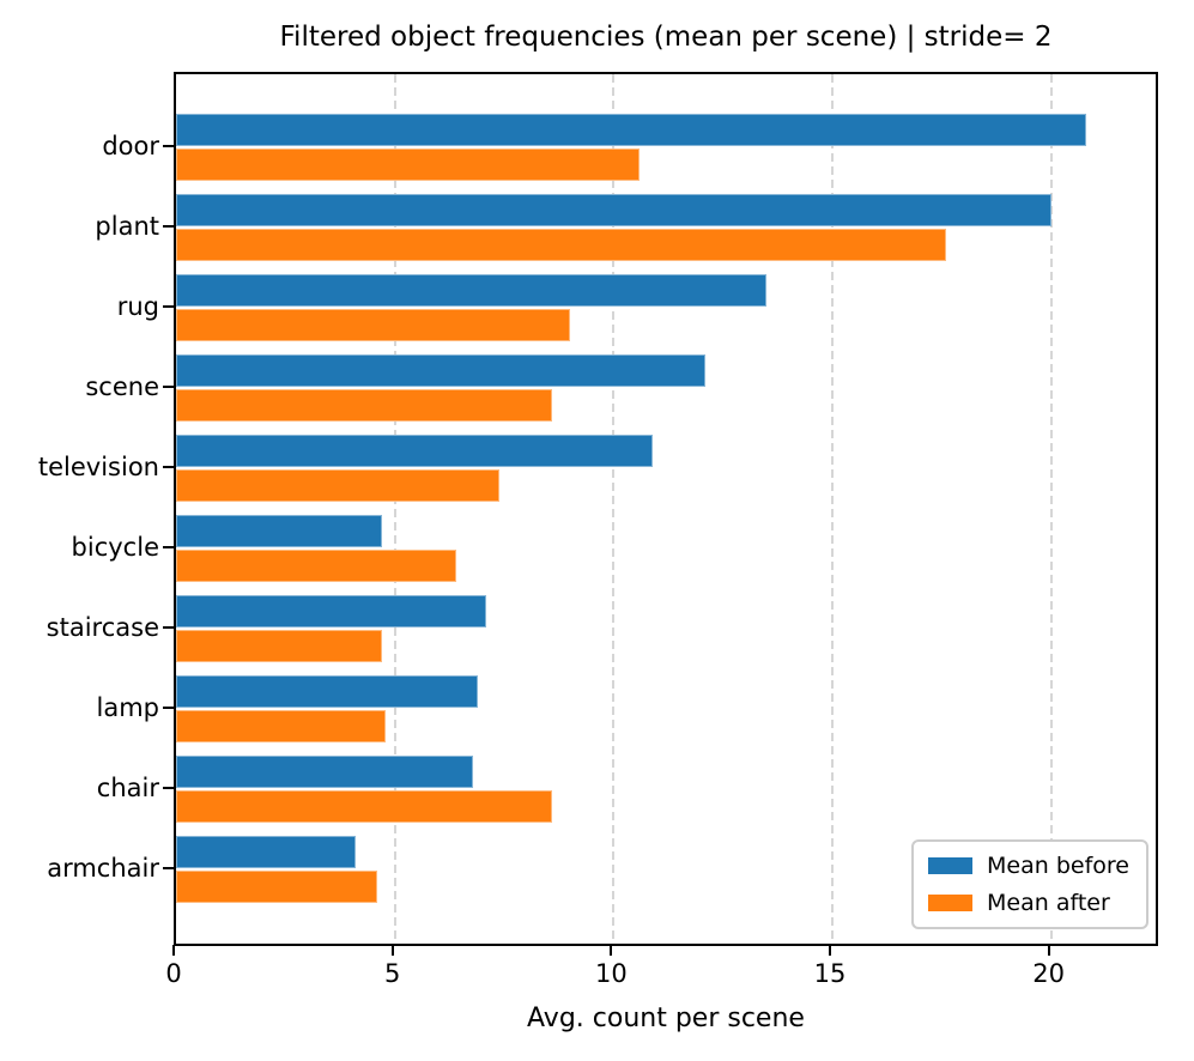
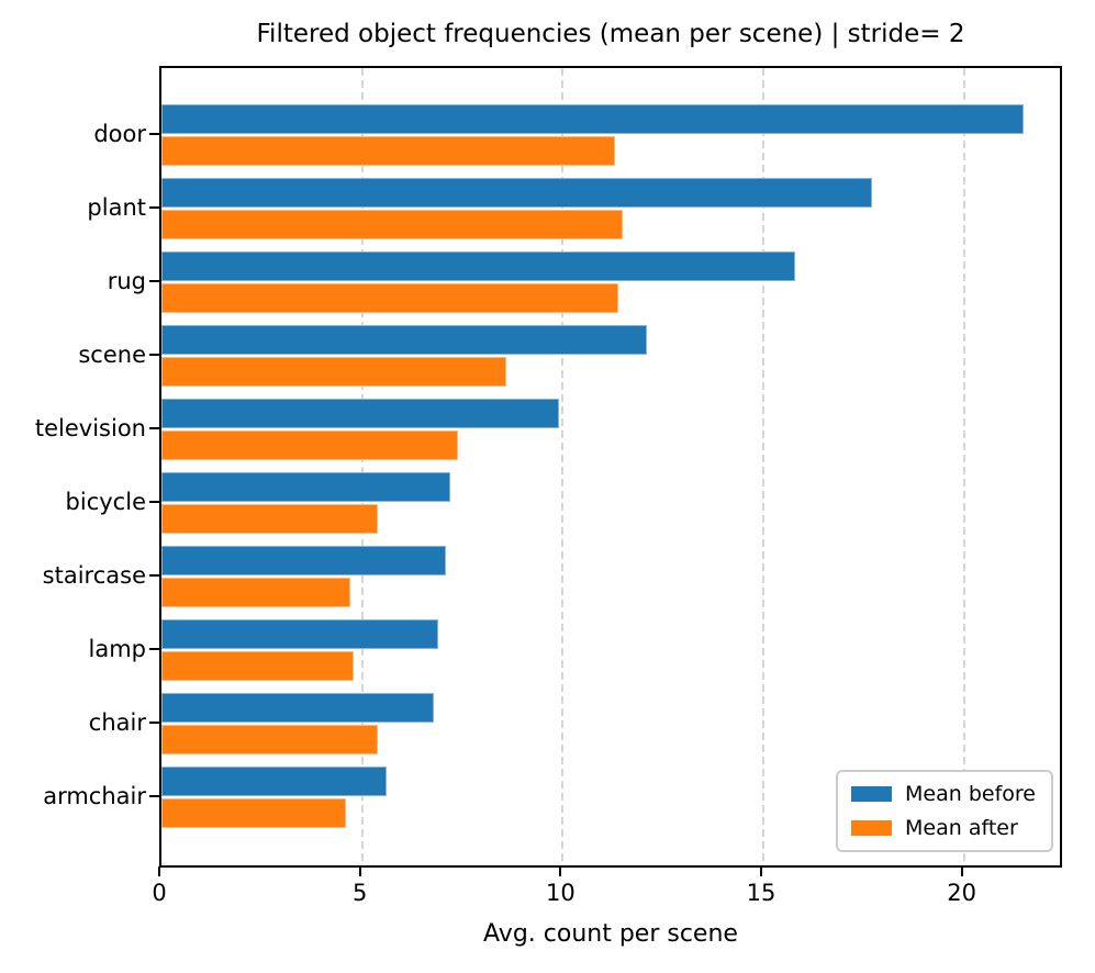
Mean before/door: 20.8 -> 21.5
Mean after/door: 10.6 -> 11.3
Mean before/plant: 20.0 -> 17.7
Mean after/plant: 17.6 -> 11.5
Mean before/rug: 13.5 -> 15.8
Mean after/rug: 9.0 -> 11.4
Mean before/television: 10.9 -> 9.9
Mean before/bicycle: 4.7 -> 7.2
Mean after/bicycle: 6.4 -> 5.4
Mean after/chair: 8.6 -> 5.4
Mean before/armchair: 4.1 -> 5.6
